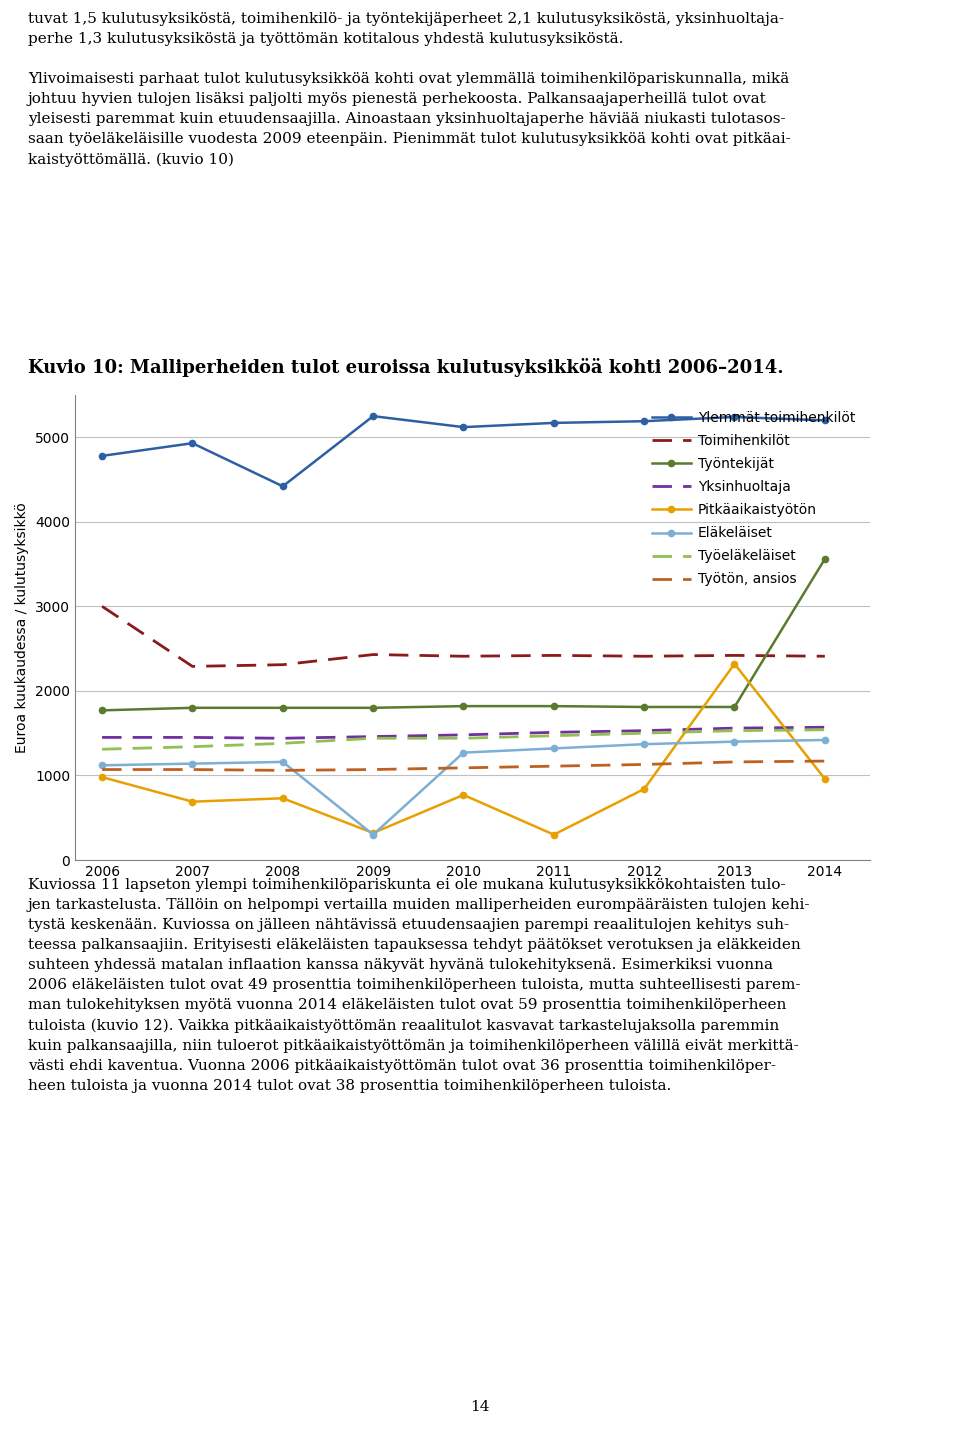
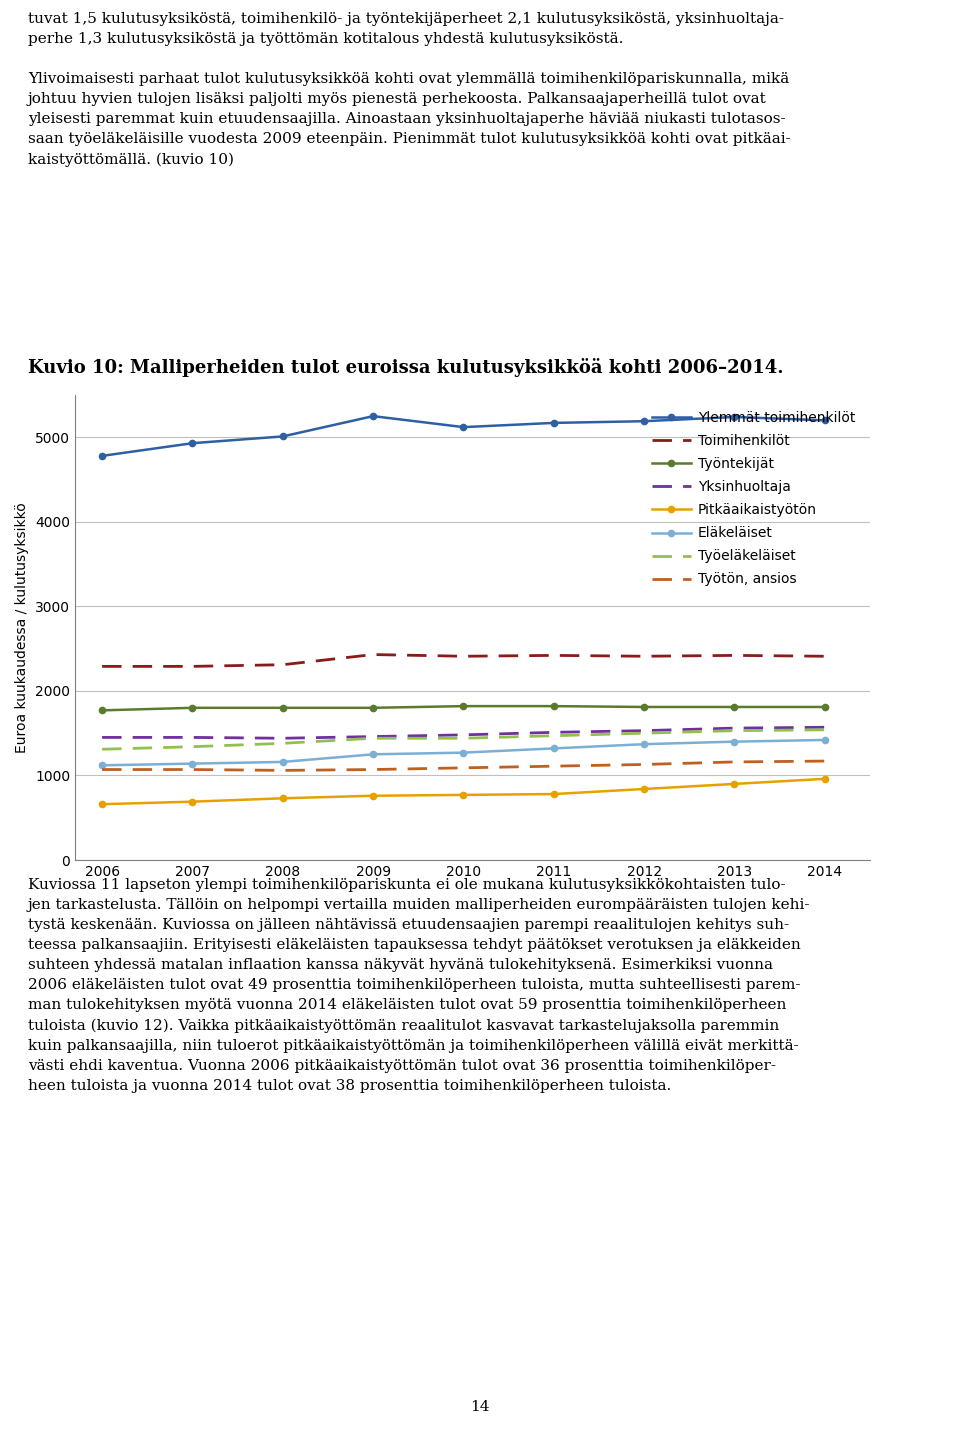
Toimihenkilöt/2006: 3000 -> 2290
Pitkäaikaistyötön/2006: 980 -> 660
Ylemmät toimihenkilöt/2008: 4420 -> 5010
Pitkäaikaistyötön/2009: 320 -> 760
Eläkeläiset/2009: 300 -> 1250
Pitkäaikaistyötön/2011: 300 -> 780
Pitkäaikaistyötön/2013: 2320 -> 900
Työntekijät/2014: 3560 -> 1810
